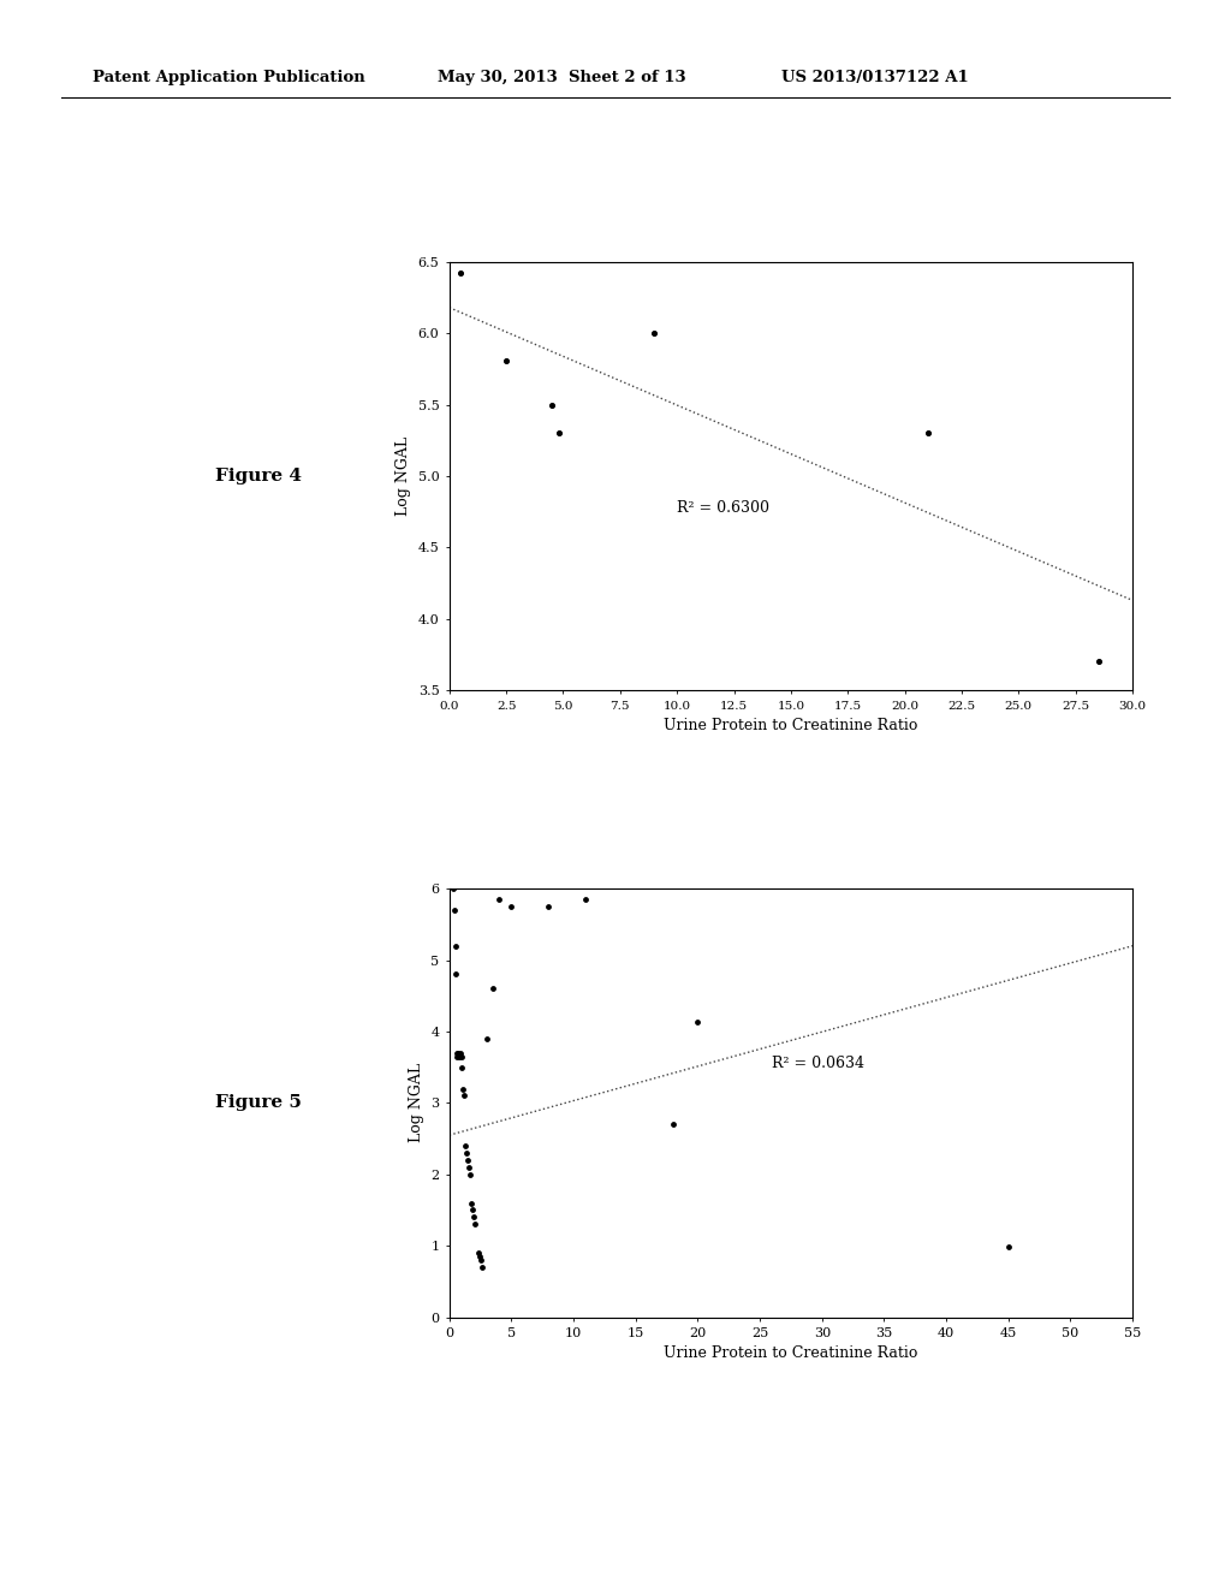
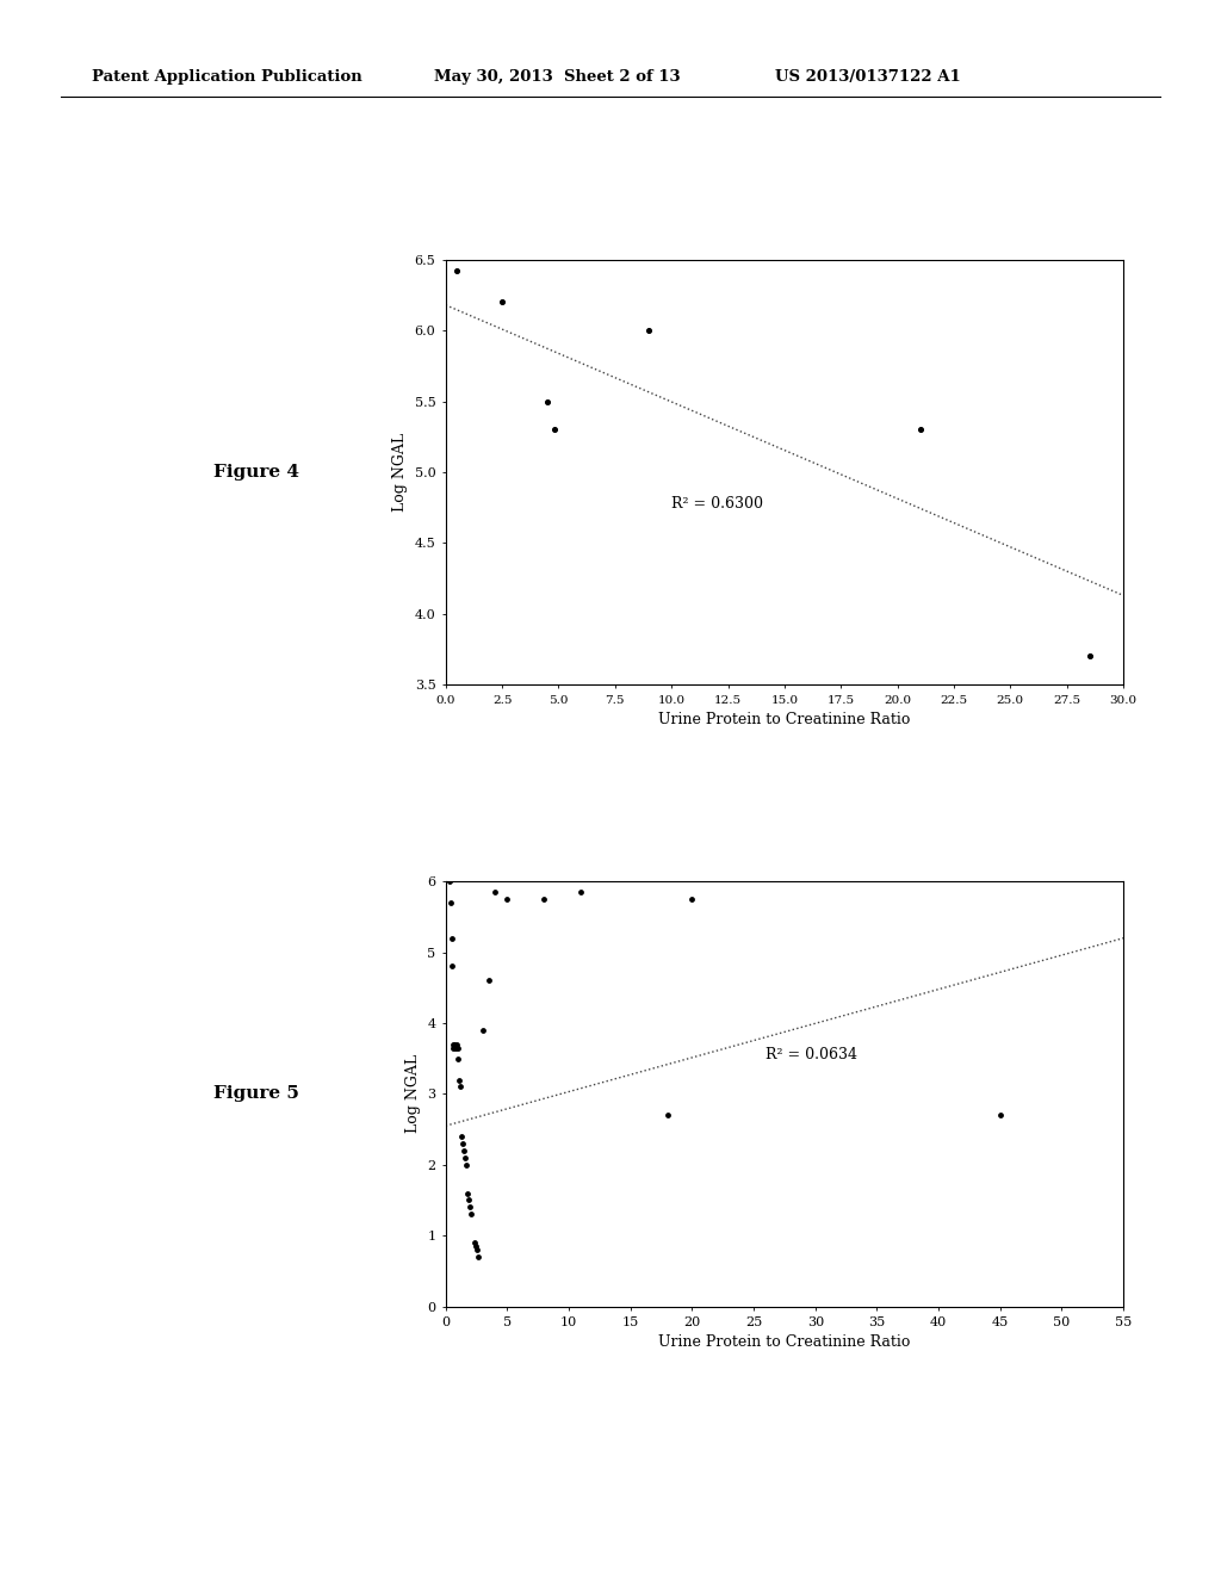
2.5: 5.81 -> 6.20
20: 4.14 -> 5.75
45: 0.98 -> 2.70
